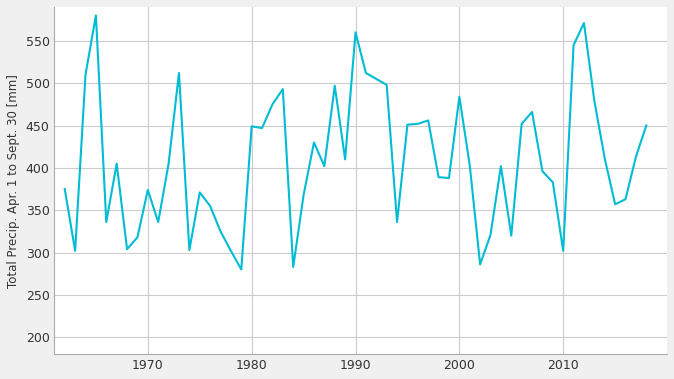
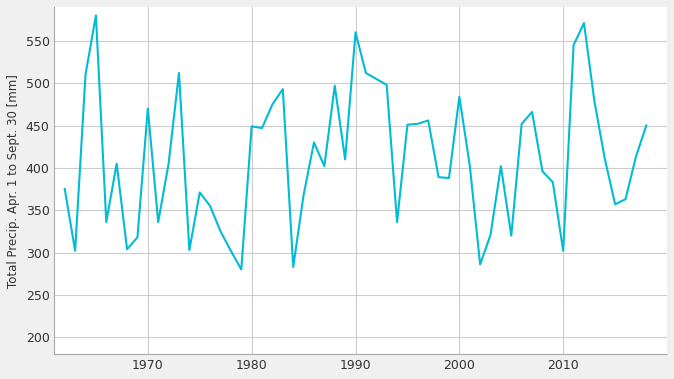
1970: 374 -> 470
